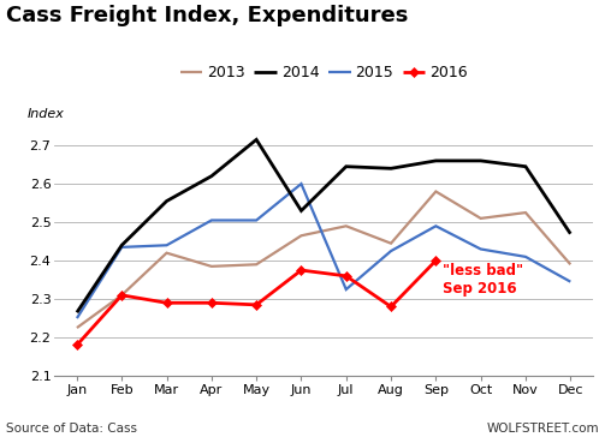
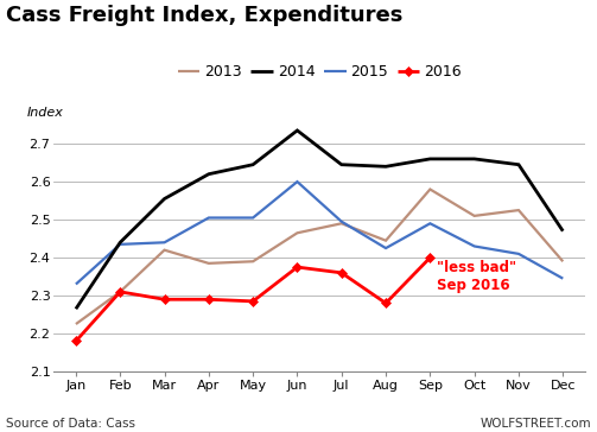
2015/Jan: 2.250 -> 2.330
2014/May: 2.715 -> 2.645
2014/Jun: 2.530 -> 2.735
2015/Jul: 2.325 -> 2.495
